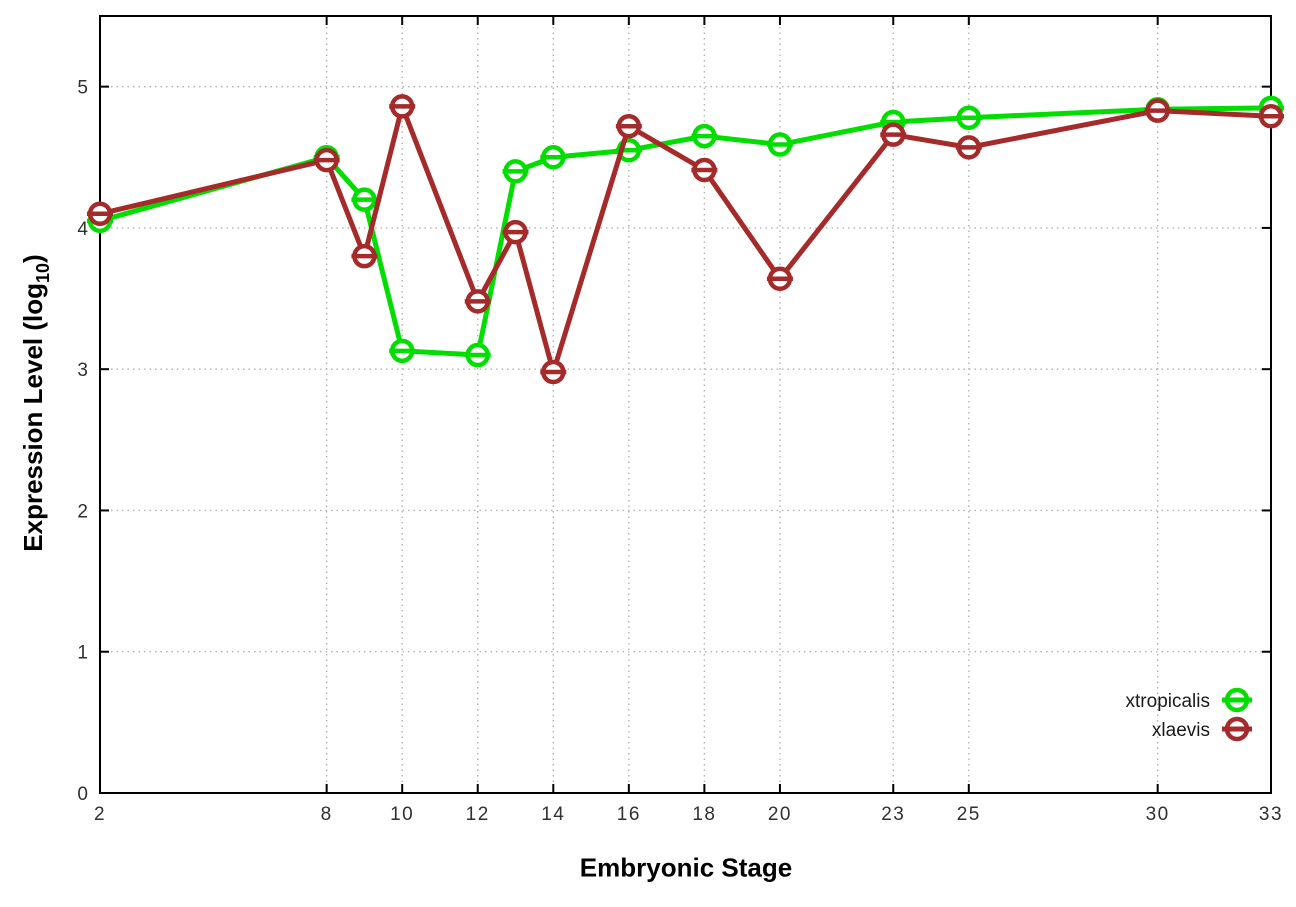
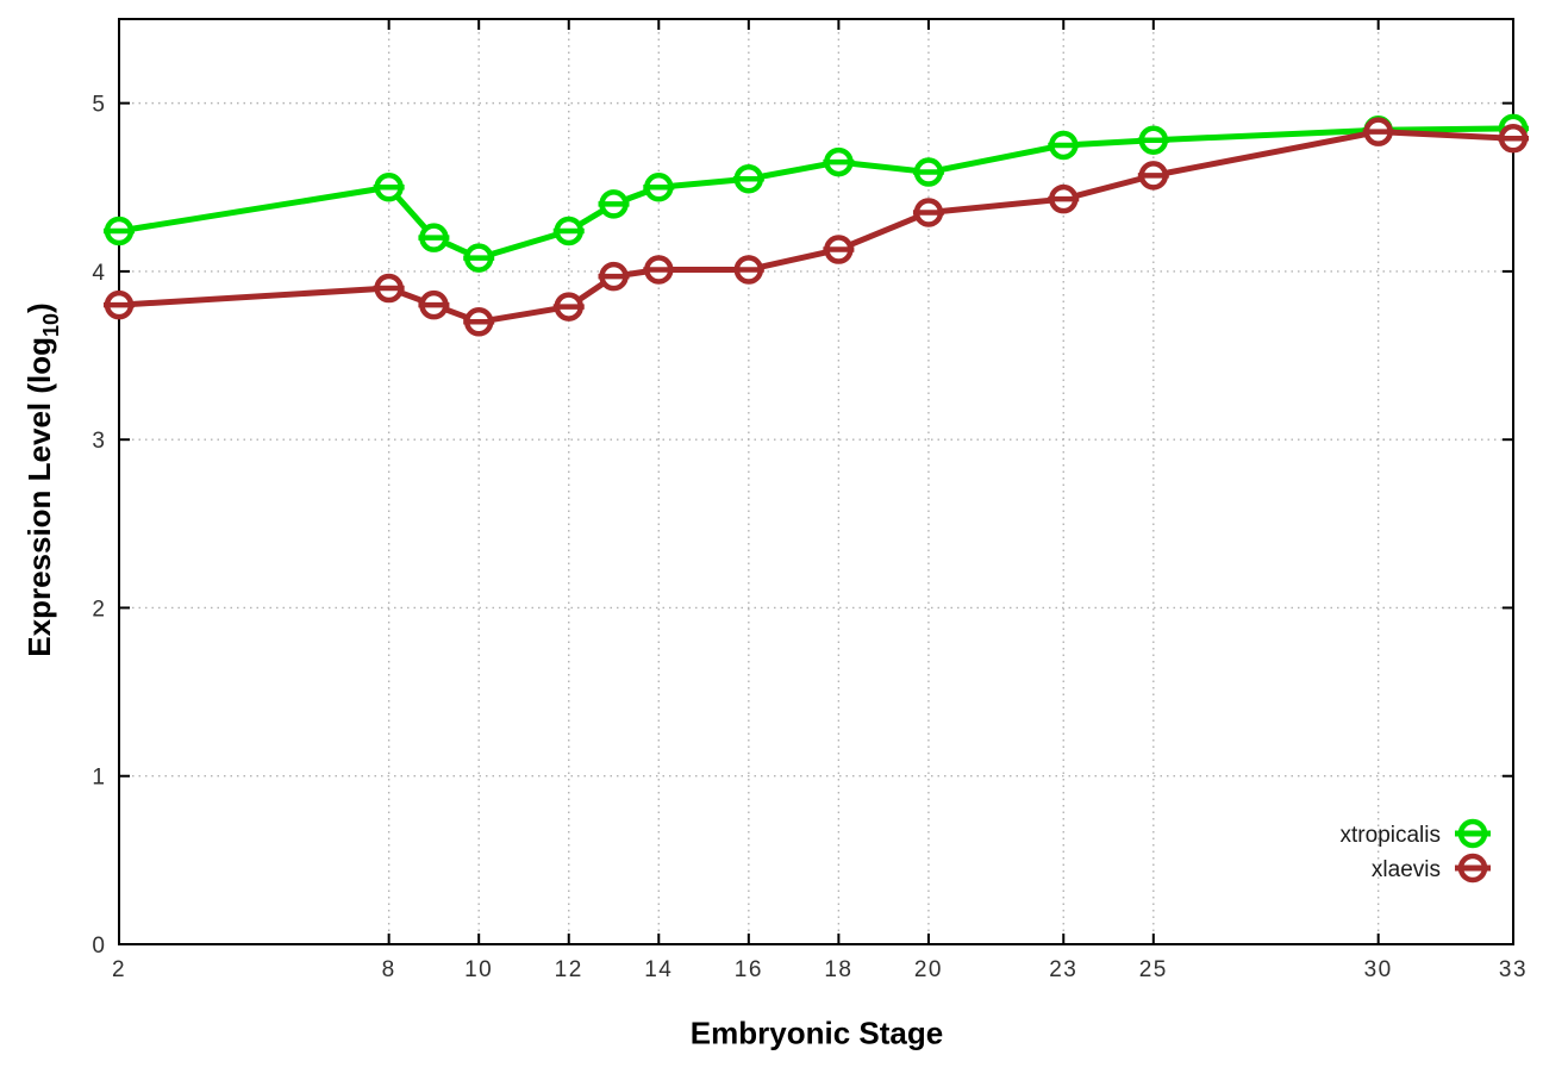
xtropicalis/2: 4.05 -> 4.24
xlaevis/2: 4.10 -> 3.80
xlaevis/8: 4.48 -> 3.90
xtropicalis/10: 3.13 -> 4.08
xlaevis/10: 4.86 -> 3.70
xtropicalis/12: 3.10 -> 4.24
xlaevis/12: 3.48 -> 3.79
xlaevis/14: 2.98 -> 4.01
xlaevis/16: 4.72 -> 4.01
xlaevis/18: 4.41 -> 4.13
xlaevis/20: 3.64 -> 4.35
xlaevis/23: 4.66 -> 4.43
